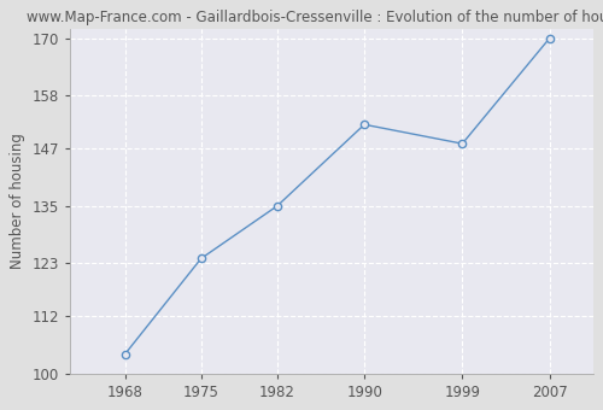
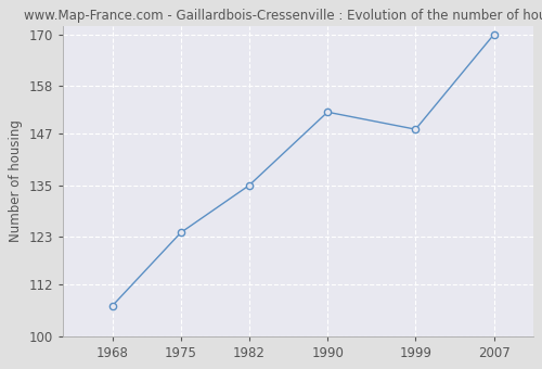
1968: 104 -> 107
